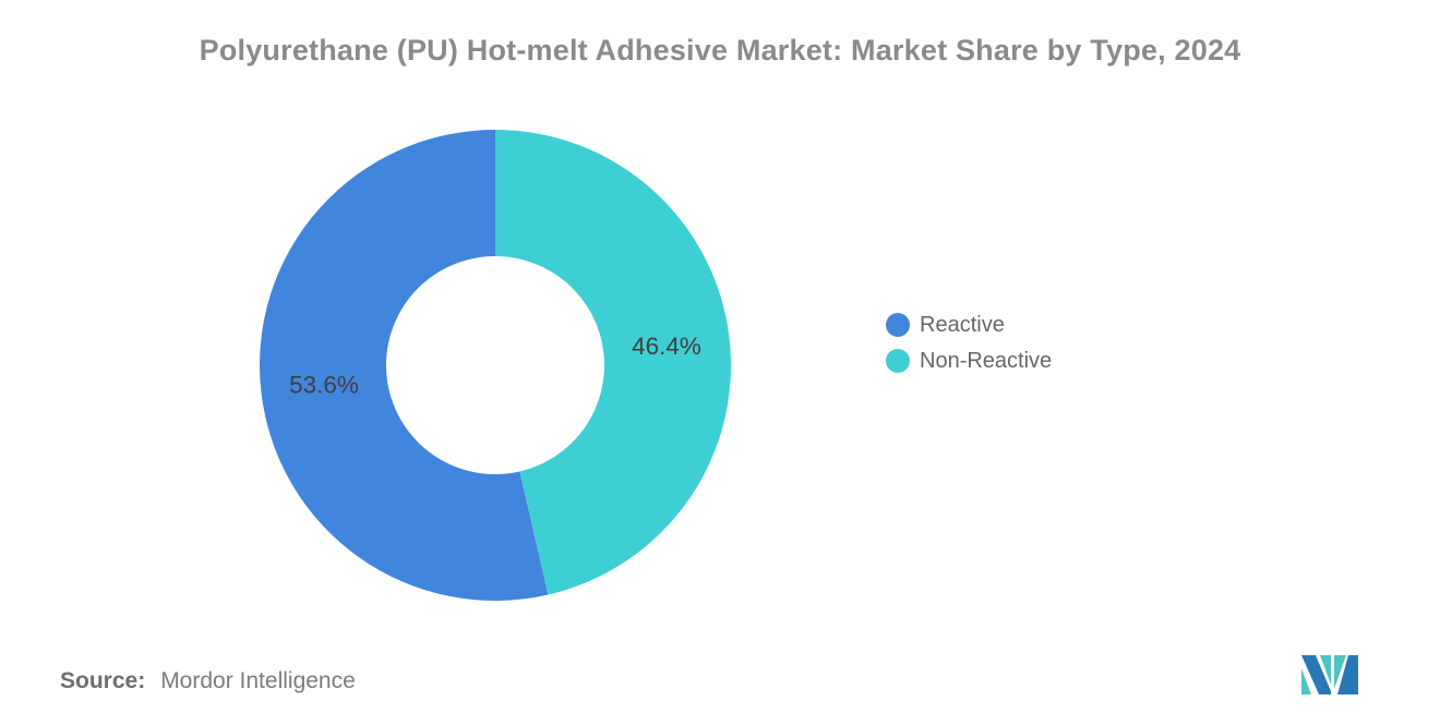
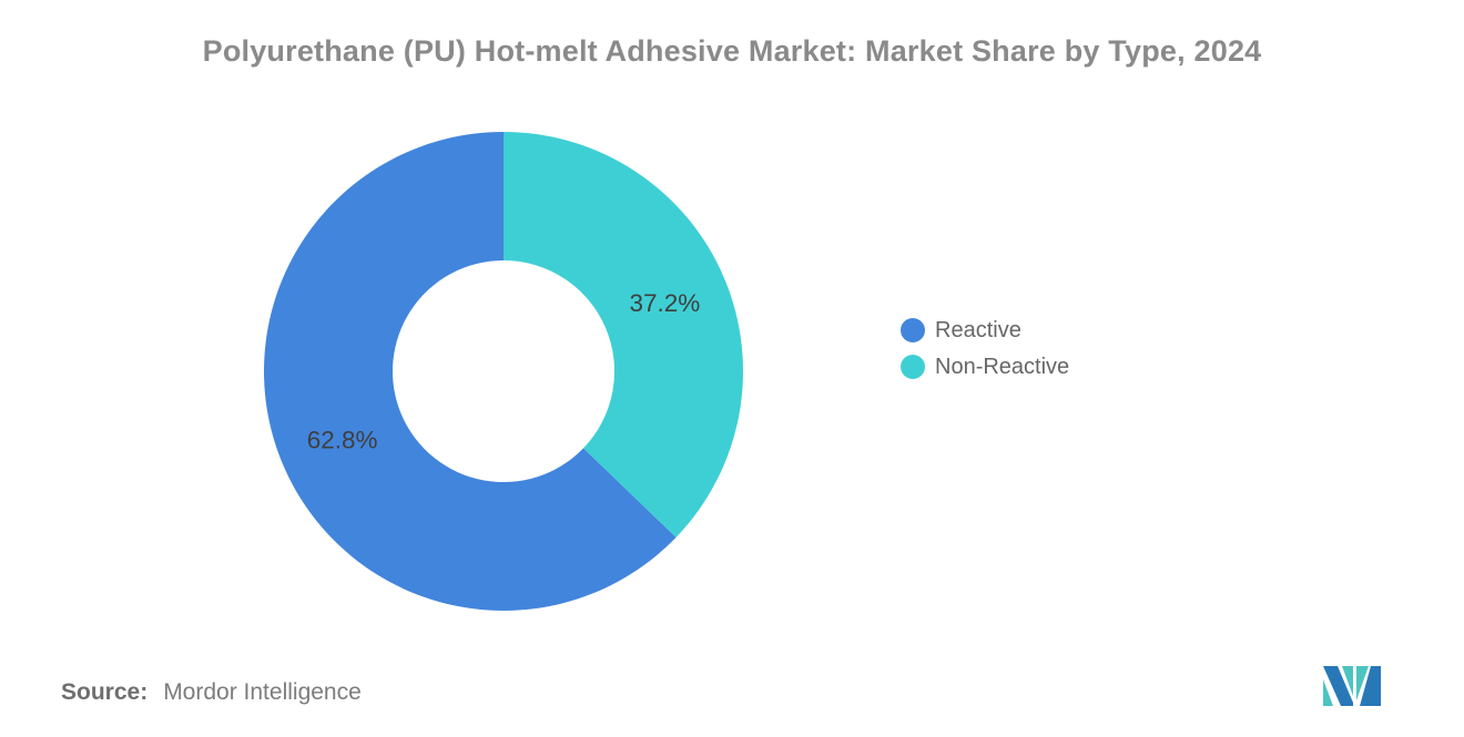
Reactive: 53.6% -> 62.8%
Non-Reactive: 46.4% -> 37.2%
